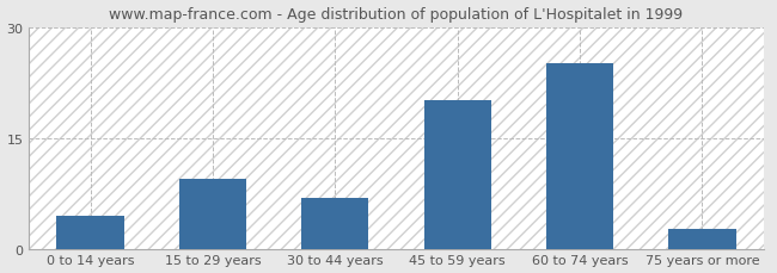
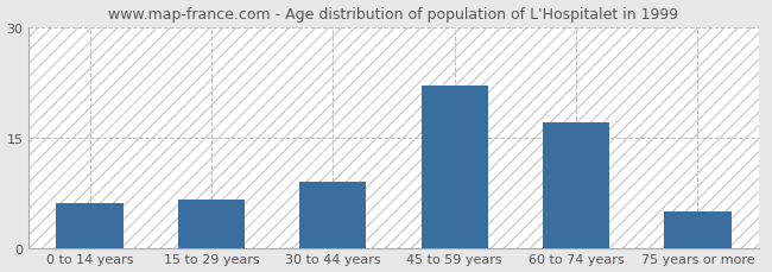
0 to 14 years: 4.4 -> 6.0
15 to 29 years: 9.4 -> 6.5
30 to 44 years: 6.8 -> 9.0
45 to 59 years: 20.2 -> 22.0
60 to 74 years: 25.2 -> 17.0
75 years or more: 2.6 -> 5.0
